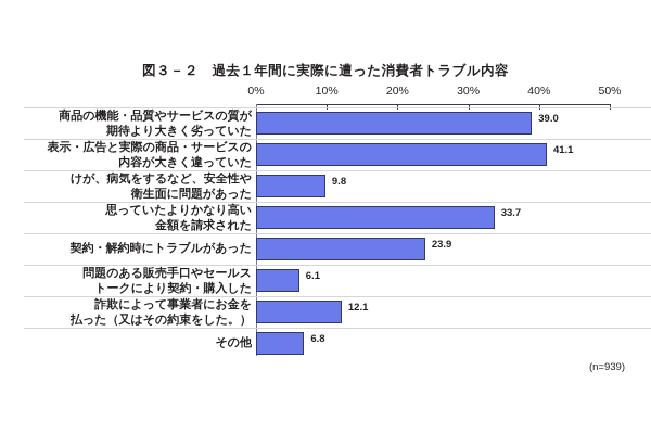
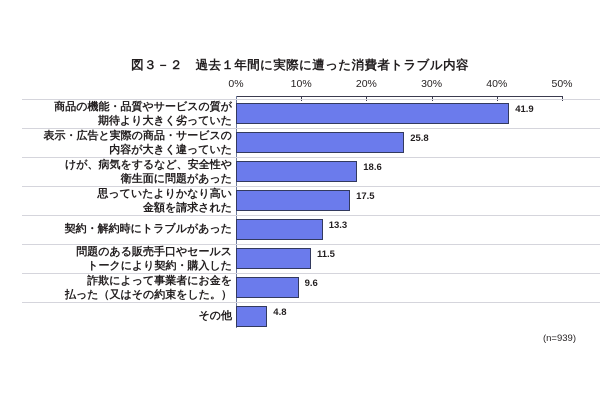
商品の機能・品質やサービスの質が 期待より大きく劣っていた: 39.0 -> 41.9
表示・広告と実際の商品・サービスの 内容が大きく違っていた: 41.1 -> 25.8
けが、病気をするなど、安全性や 衛生面に問題があった: 9.8 -> 18.6
思っていたよりかなり高い 金額を請求された: 33.7 -> 17.5
契約・解約時にトラブルがあった: 23.9 -> 13.3
問題のある販売手口やセールス トークにより契約・購入した: 6.1 -> 11.5
詐欺によって事業者にお金を 払った（又はその約束をした。）: 12.1 -> 9.6
その他: 6.8 -> 4.8
